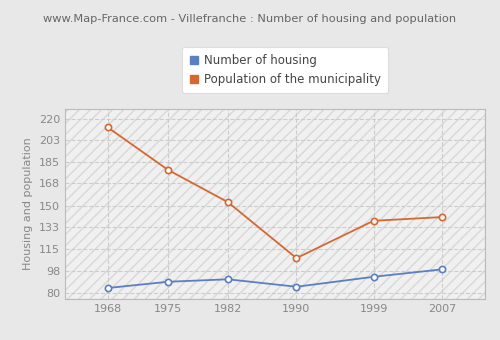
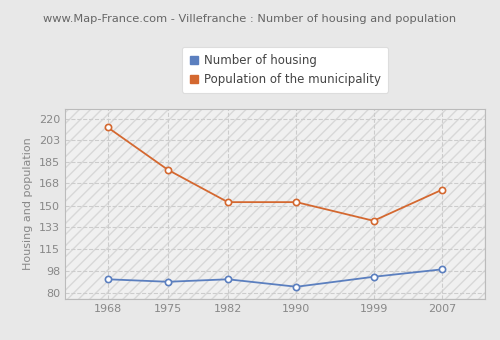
Number of housing/1968: 84 -> 91
Population of the municipality/1990: 108 -> 153
Population of the municipality/2007: 141 -> 163
